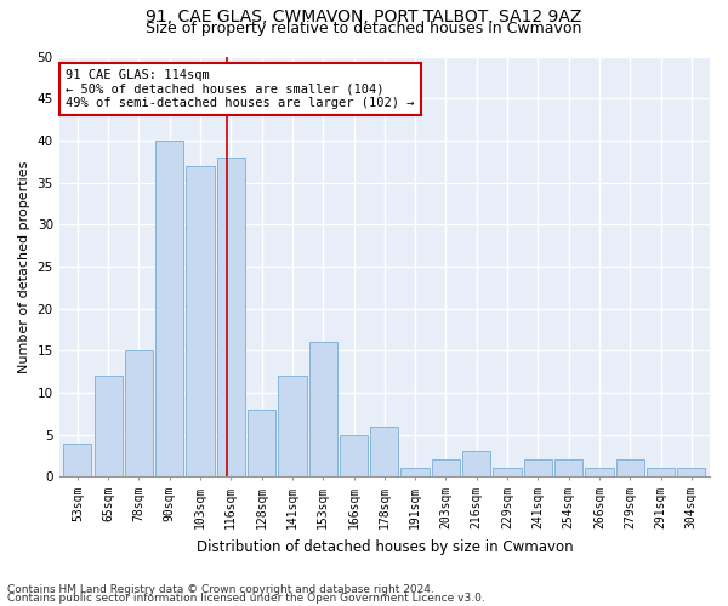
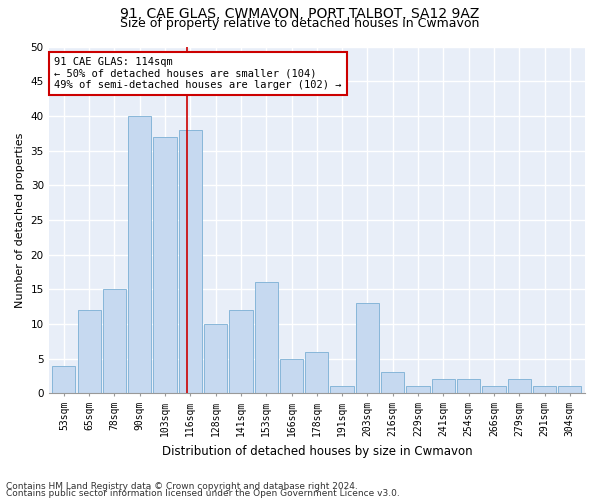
128sqm: 8 -> 10
203sqm: 2 -> 13
